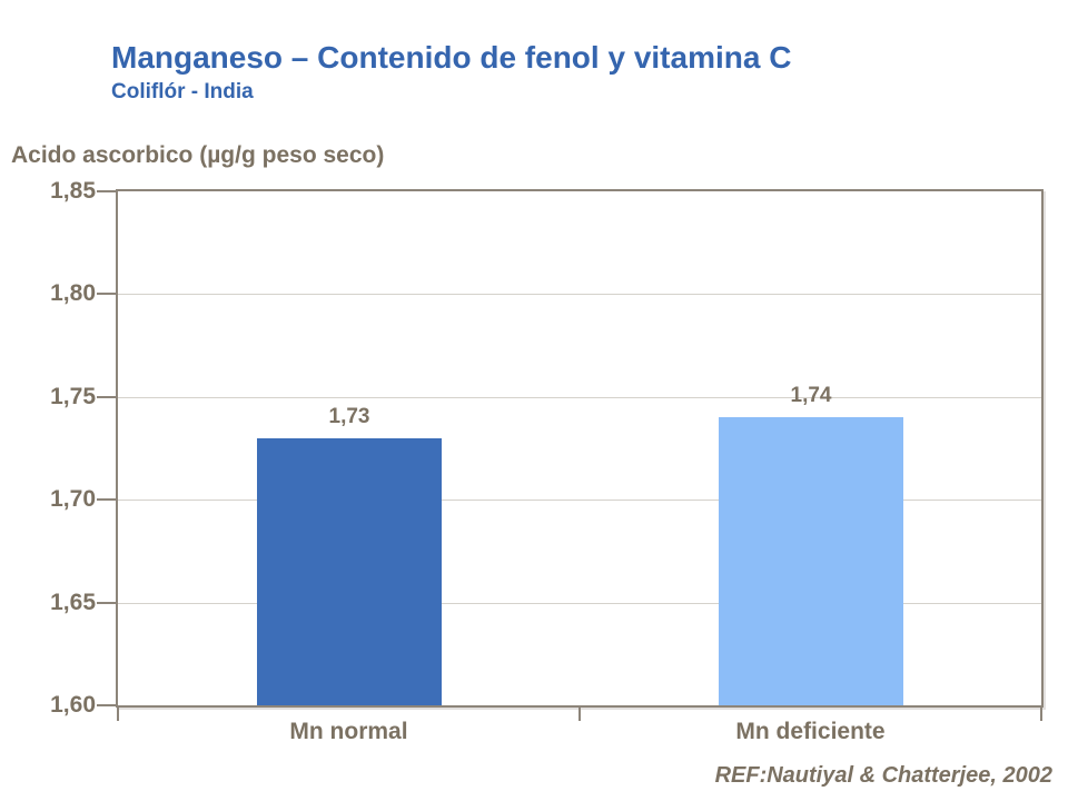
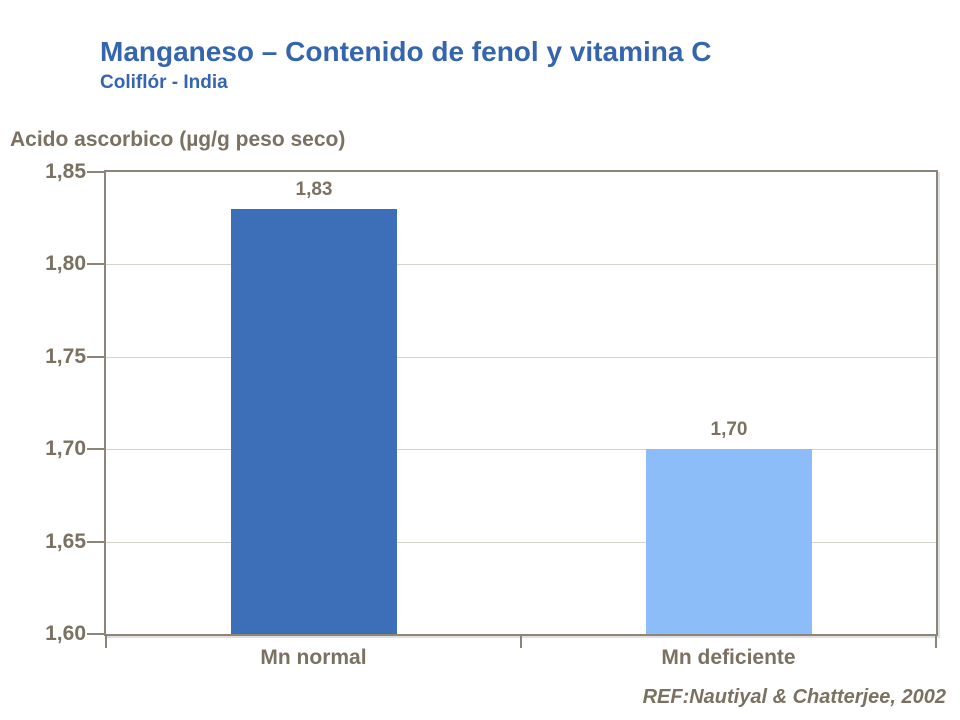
Mn normal: 1,73 -> 1,83
Mn deficiente: 1,74 -> 1,70
